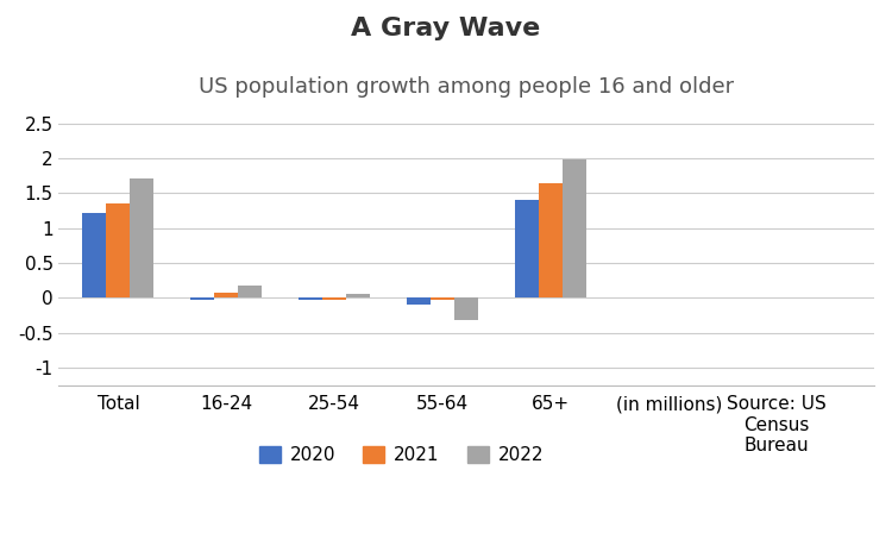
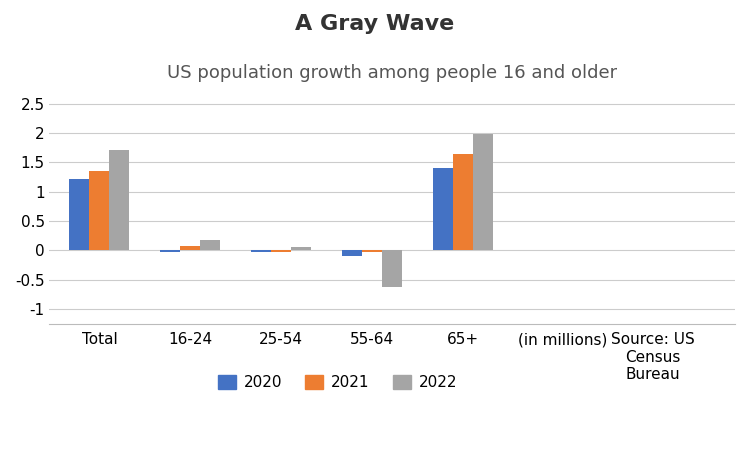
2022/55-64: -0.32 -> -0.62
